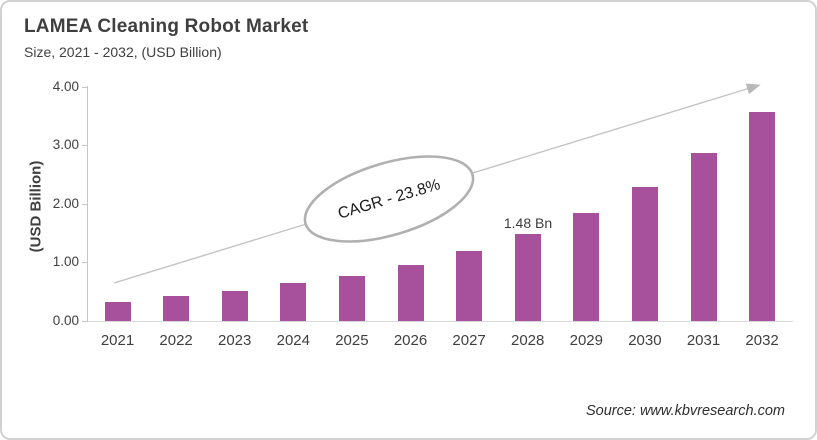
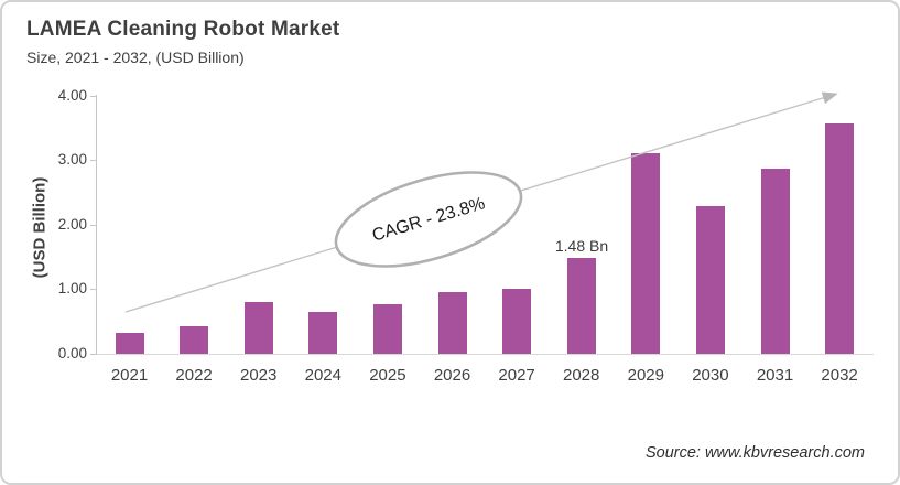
2023: 0.5 -> 0.8
2027: 1.2 -> 1.0
2029: 1.9 -> 3.1
